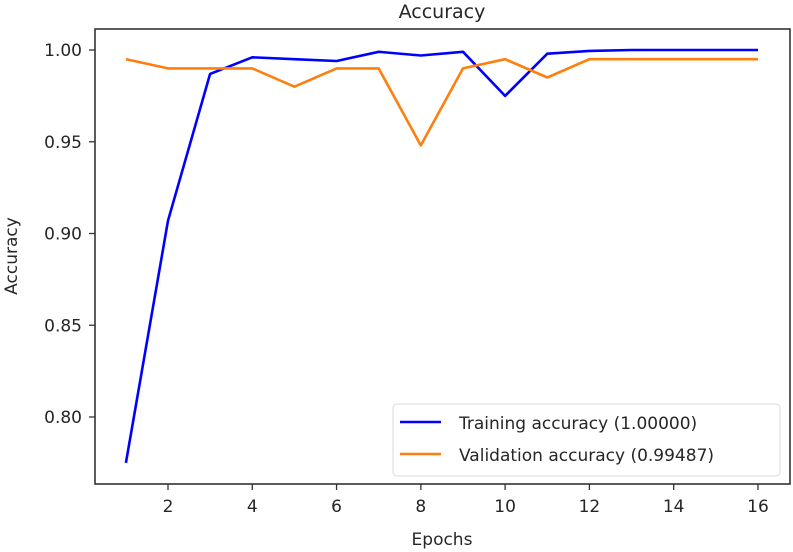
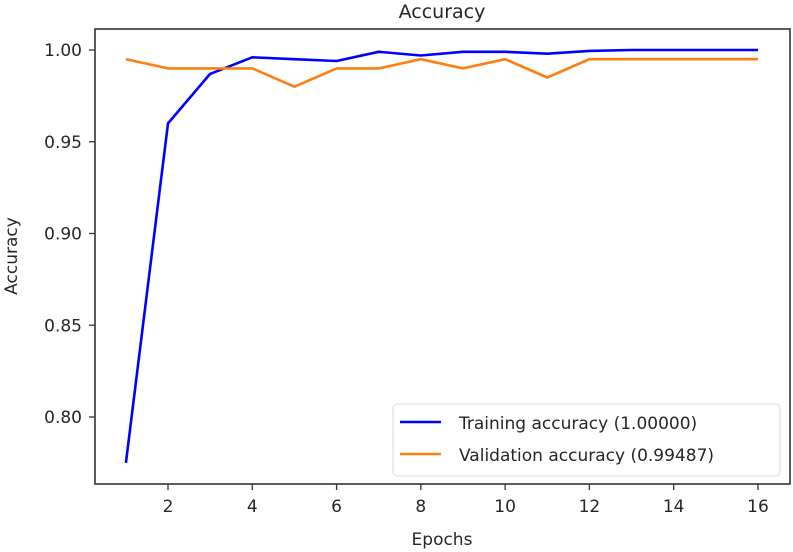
Training accuracy (1.00000)/2: 0.907 -> 0.960
Validation accuracy (0.99487)/8: 0.948 -> 0.995
Training accuracy (1.00000)/10: 0.975 -> 0.999
